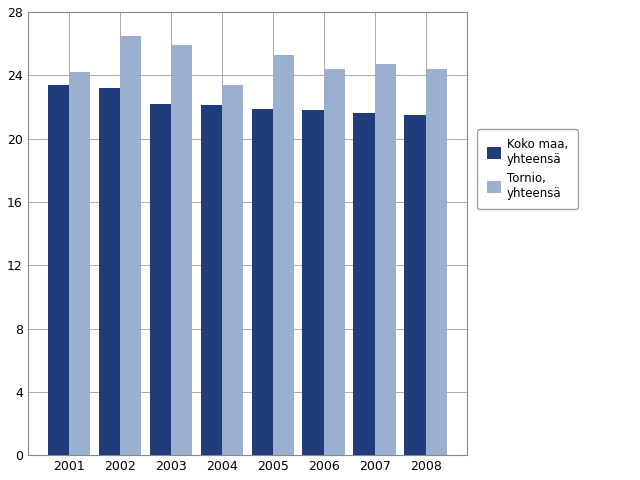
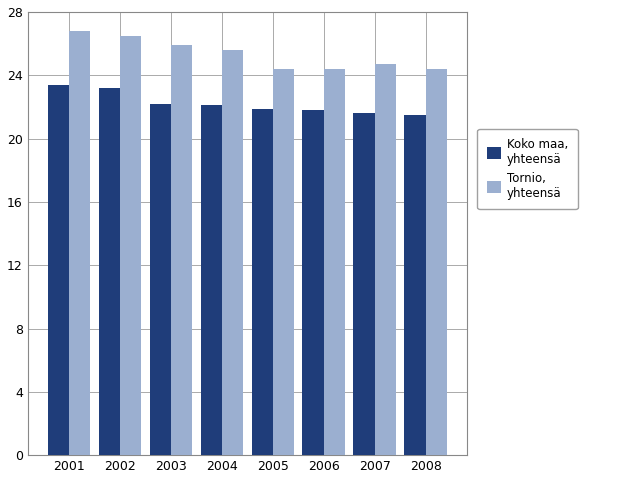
Tornio, yhteensä/2001: 24.2 -> 26.8
Tornio, yhteensä/2004: 23.4 -> 25.6
Tornio, yhteensä/2005: 25.3 -> 24.4
